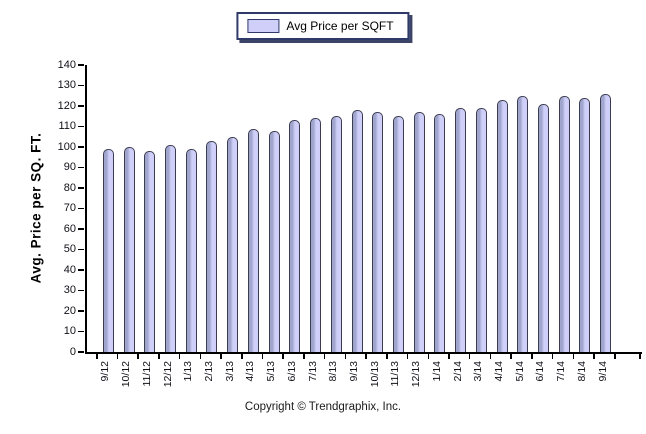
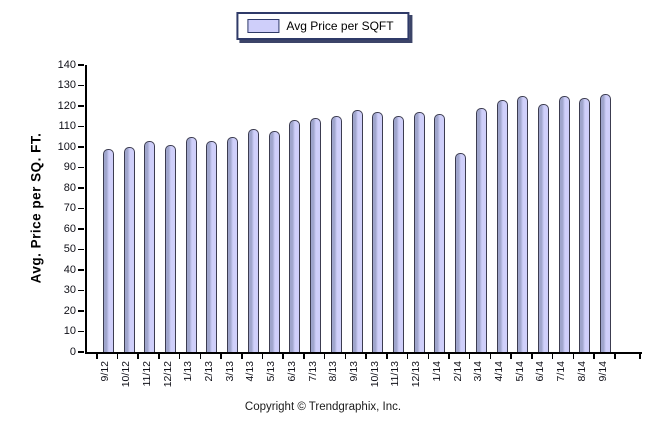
11/12: 98 -> 103
1/13: 99 -> 105
2/14: 119 -> 97
